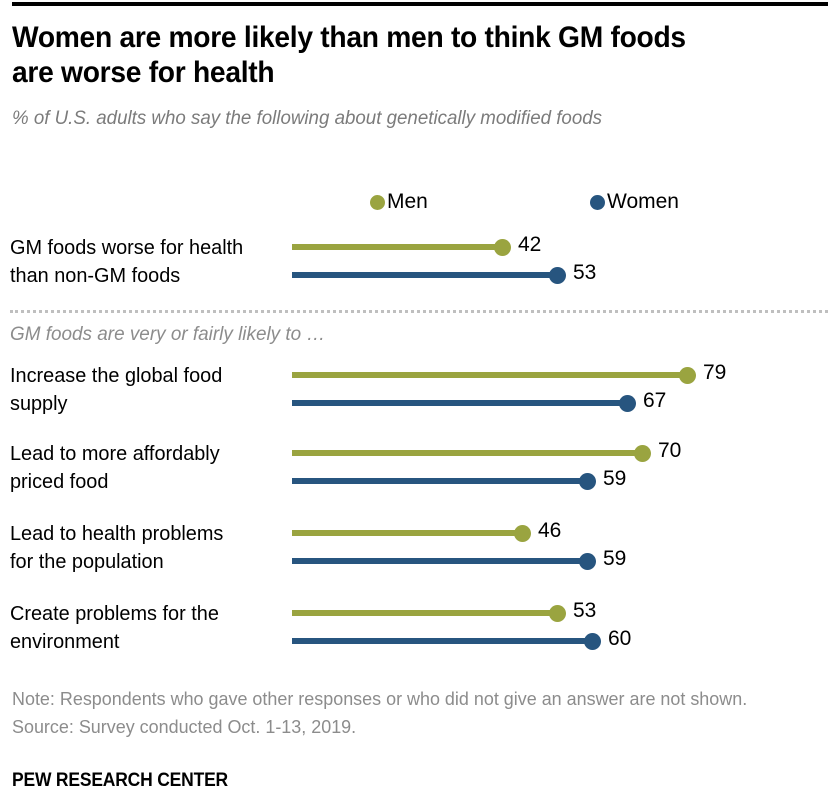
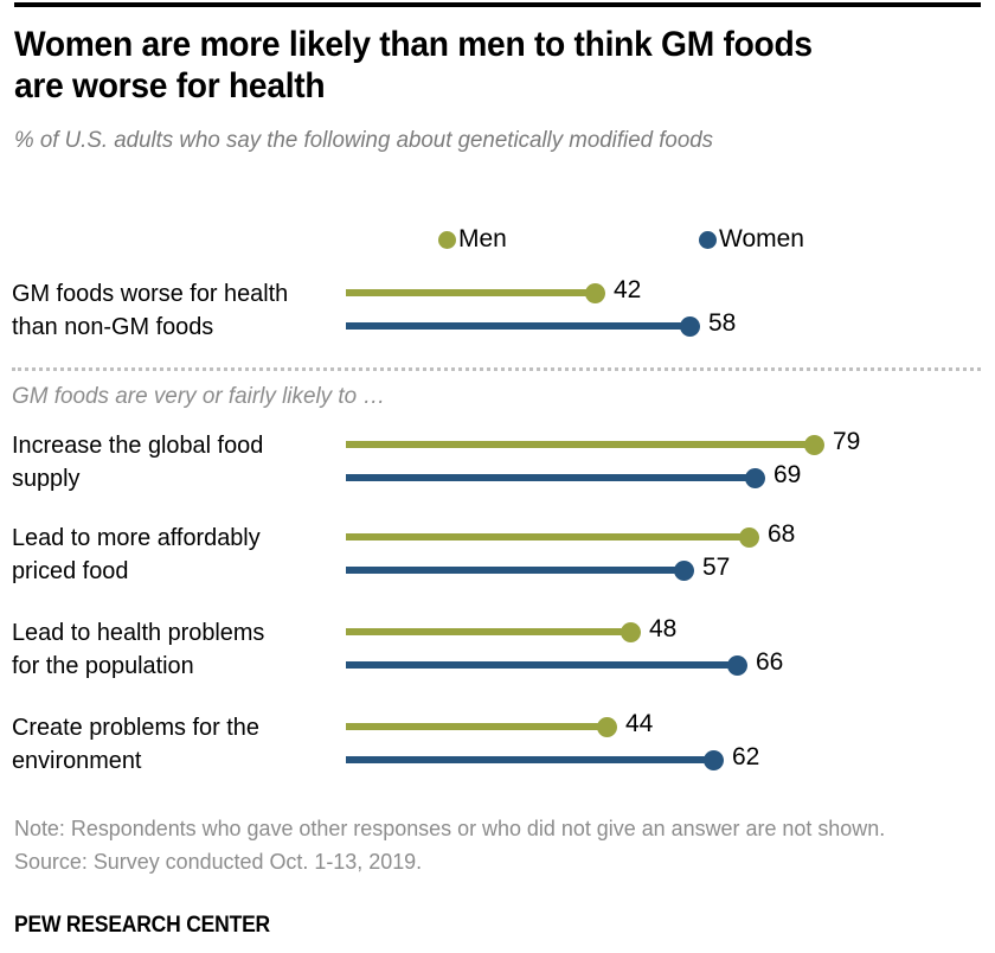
Women/GM foods worse for health than non-GM foods: 53 -> 58
Women/Increase the global food supply: 67 -> 69
Men/Lead to more affordably priced food: 70 -> 68
Women/Lead to more affordably priced food: 59 -> 57
Men/Lead to health problems for the population: 46 -> 48
Women/Lead to health problems for the population: 59 -> 66
Men/Create problems for the environment: 53 -> 44
Women/Create problems for the environment: 60 -> 62
